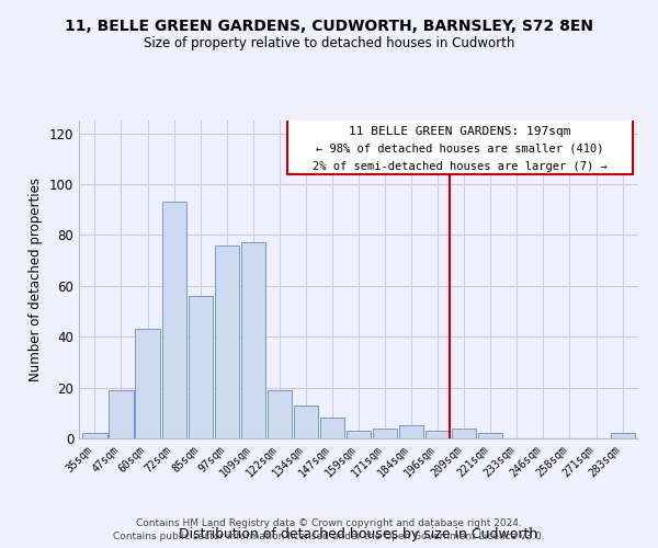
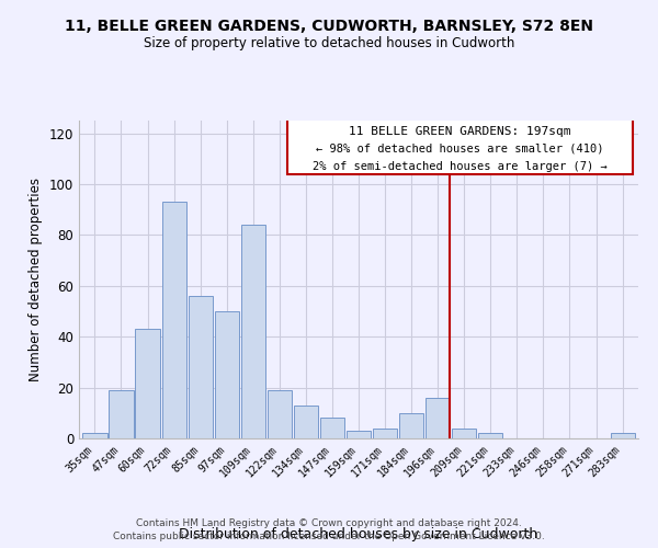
97sqm: 76 -> 50
109sqm: 77 -> 84
184sqm: 5 -> 10
196sqm: 3 -> 16
